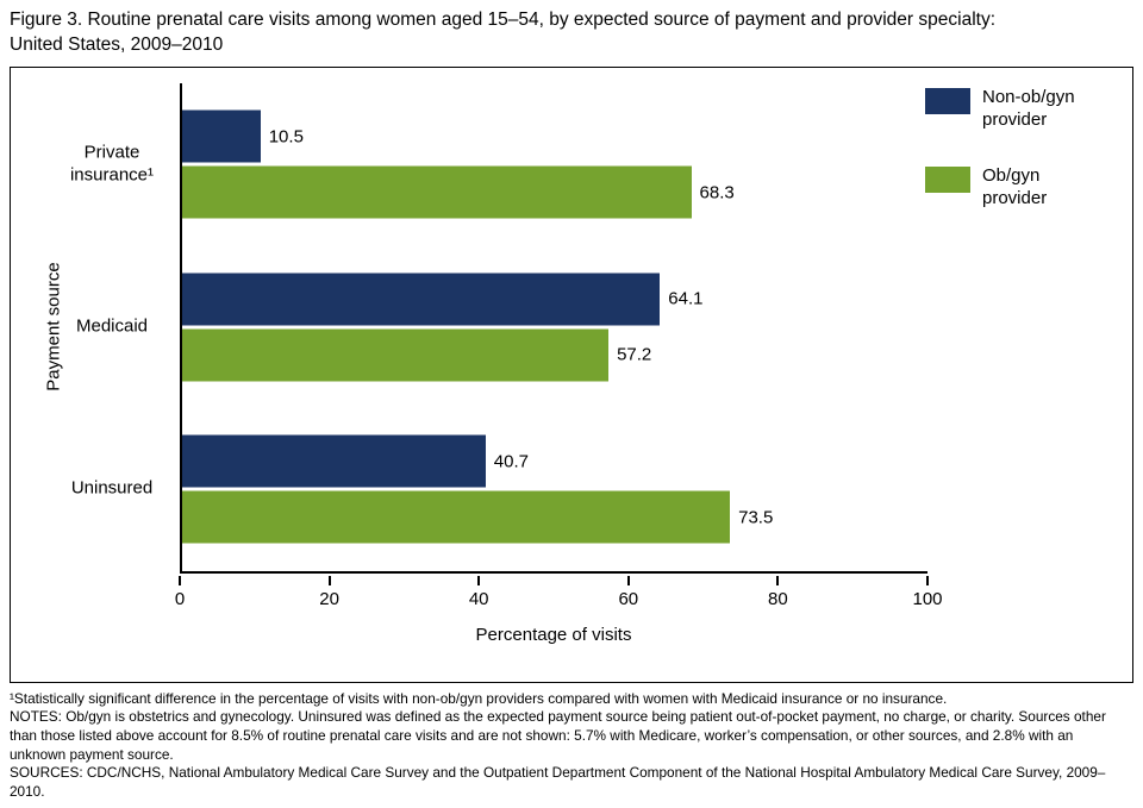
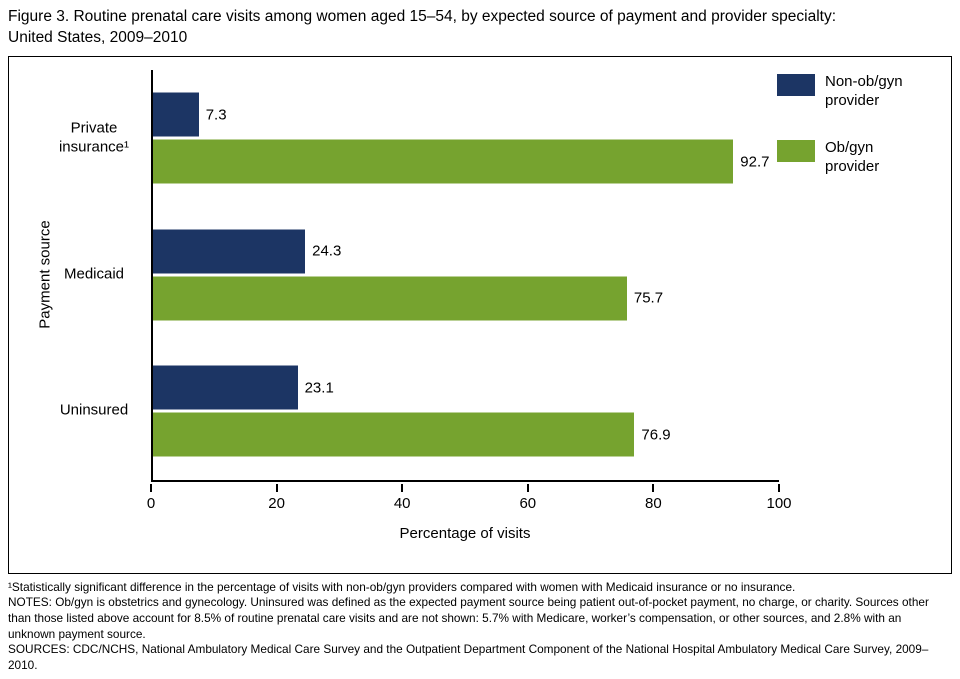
Non-ob/gyn provider/Private insurance¹: 10.5 -> 7.3
Ob/gyn provider/Private insurance¹: 68.3 -> 92.7
Non-ob/gyn provider/Medicaid: 64.1 -> 24.3
Ob/gyn provider/Medicaid: 57.2 -> 75.7
Non-ob/gyn provider/Uninsured: 40.7 -> 23.1
Ob/gyn provider/Uninsured: 73.5 -> 76.9
